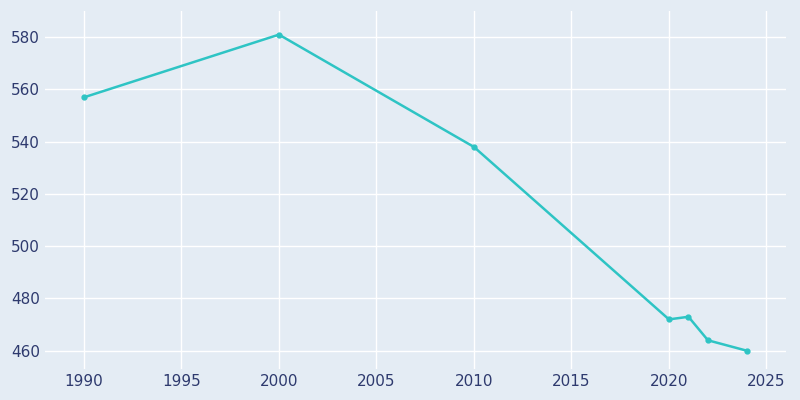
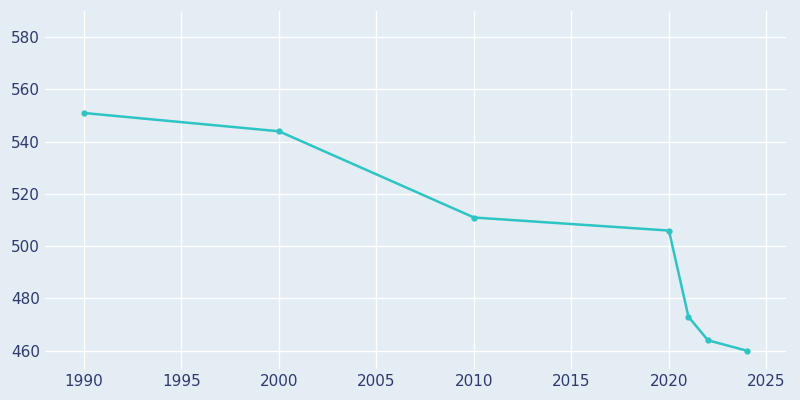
1990: 557 -> 551
2000: 581 -> 544
2010: 538 -> 511
2020: 472 -> 506
